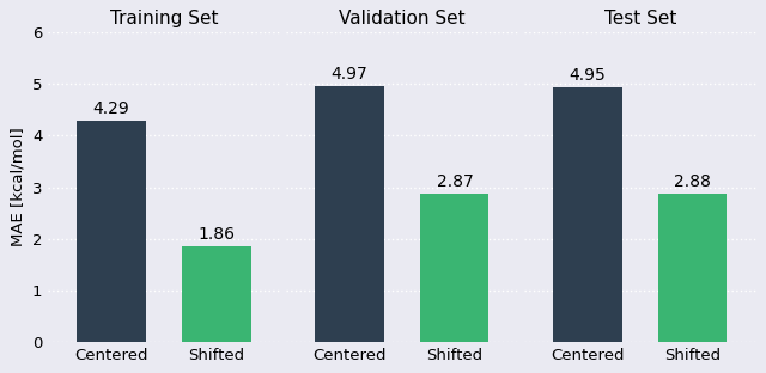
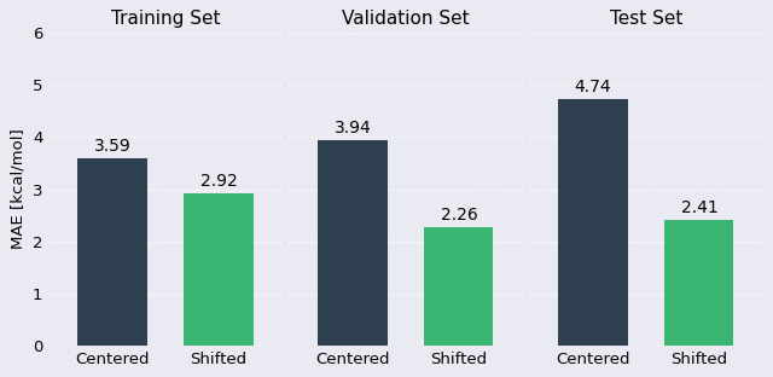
Training Set/Centered: 4.29 -> 3.59
Training Set/Shifted: 1.86 -> 2.92
Validation Set/Centered: 4.97 -> 3.94
Validation Set/Shifted: 2.87 -> 2.26
Test Set/Centered: 4.95 -> 4.74
Test Set/Shifted: 2.88 -> 2.41
